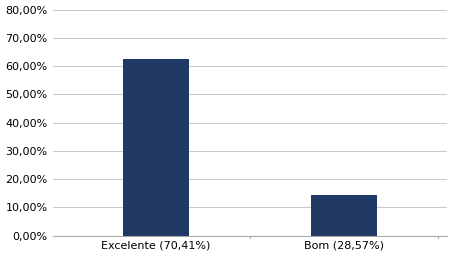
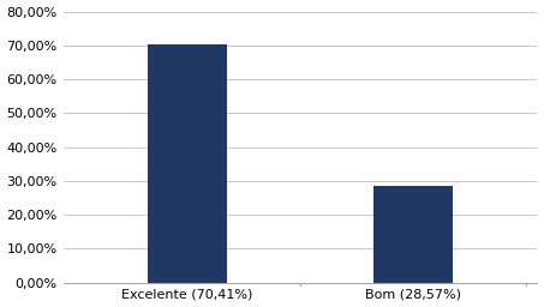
Excelente (70,41%): 62,5% -> 70,4%
Bom (28,57%): 14,5% -> 28,6%
